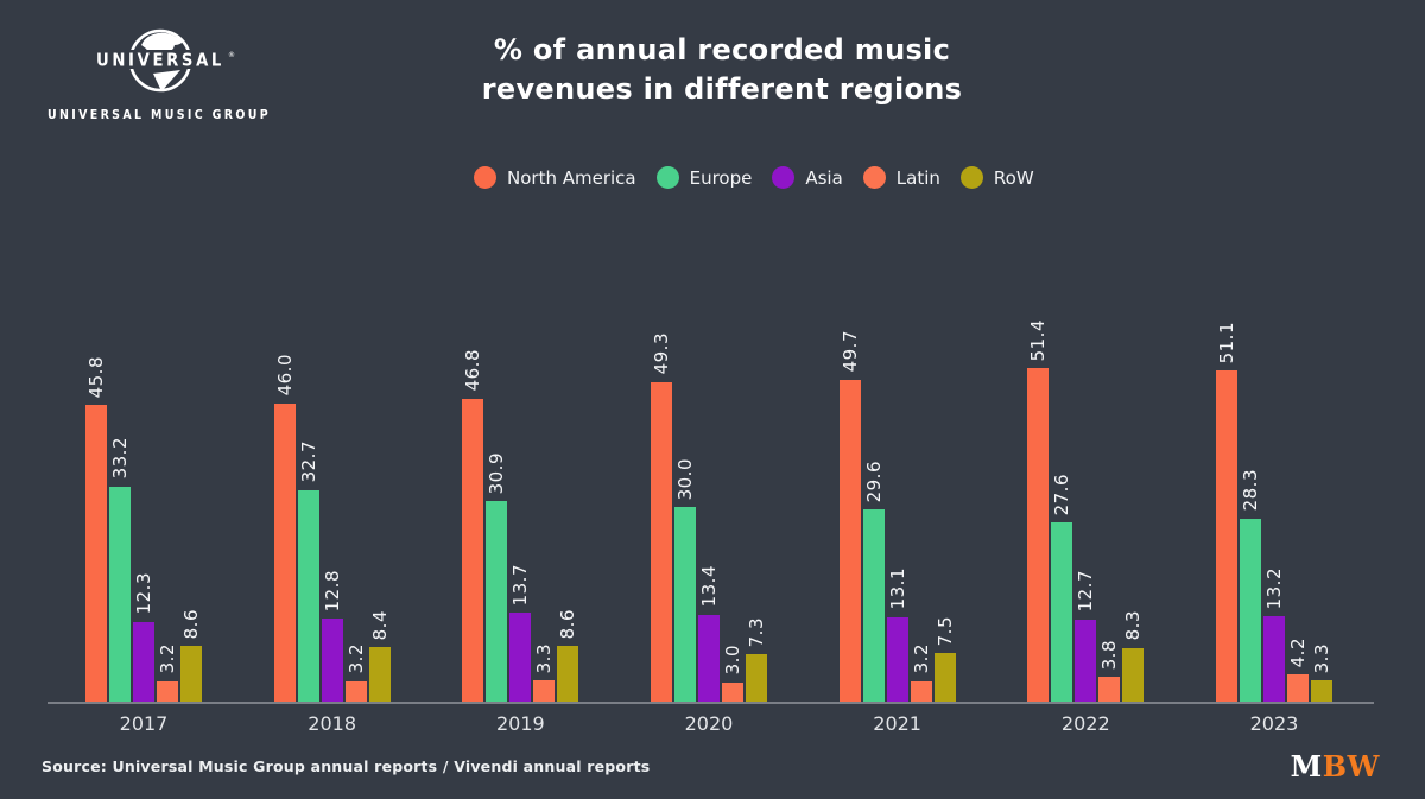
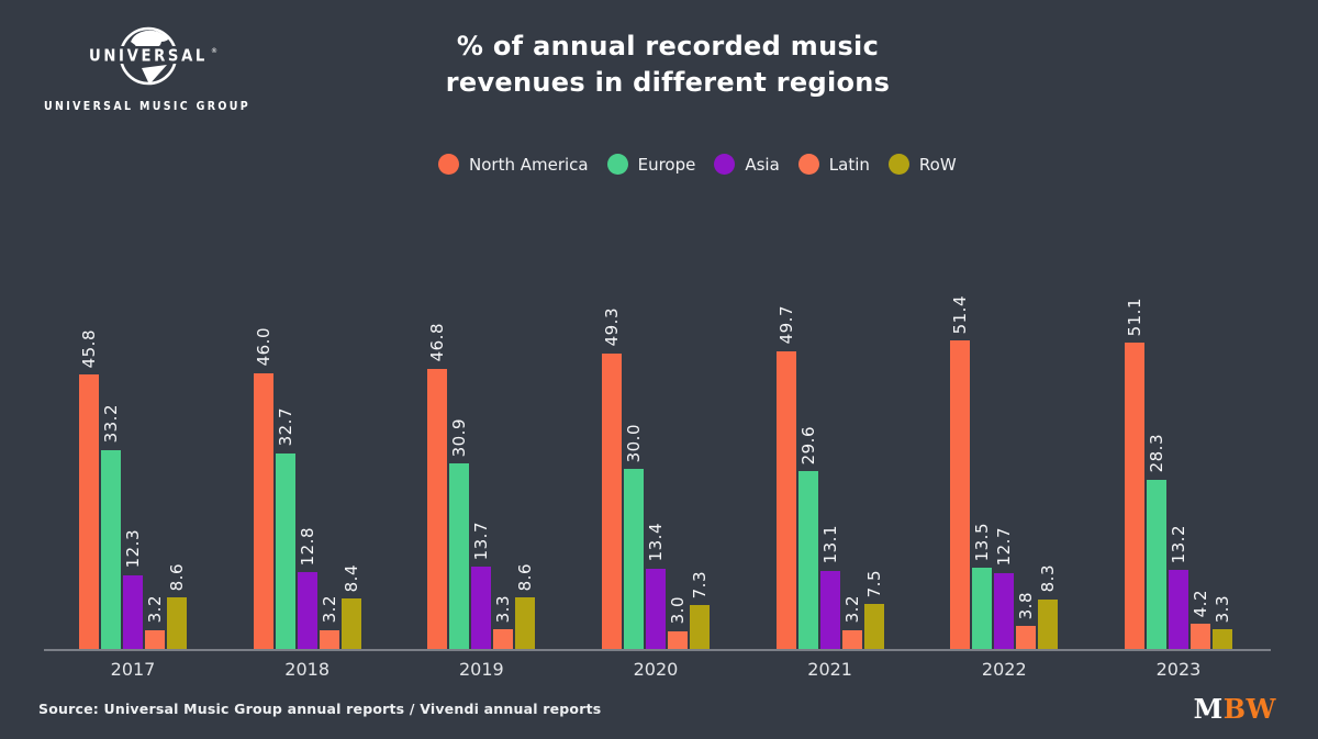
Europe/2022: 27.6 -> 13.5
